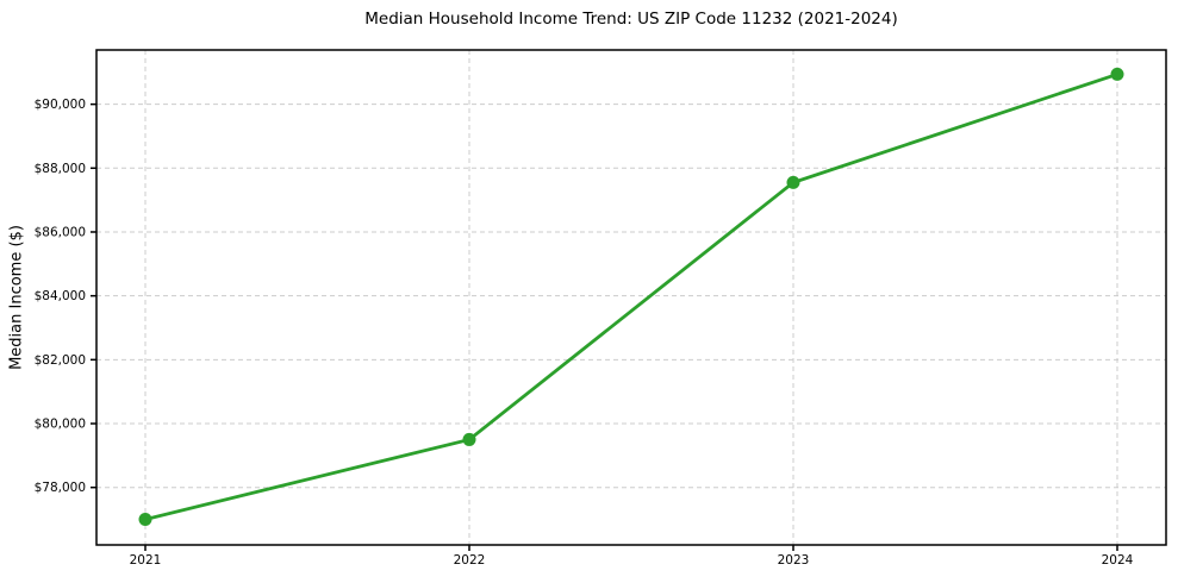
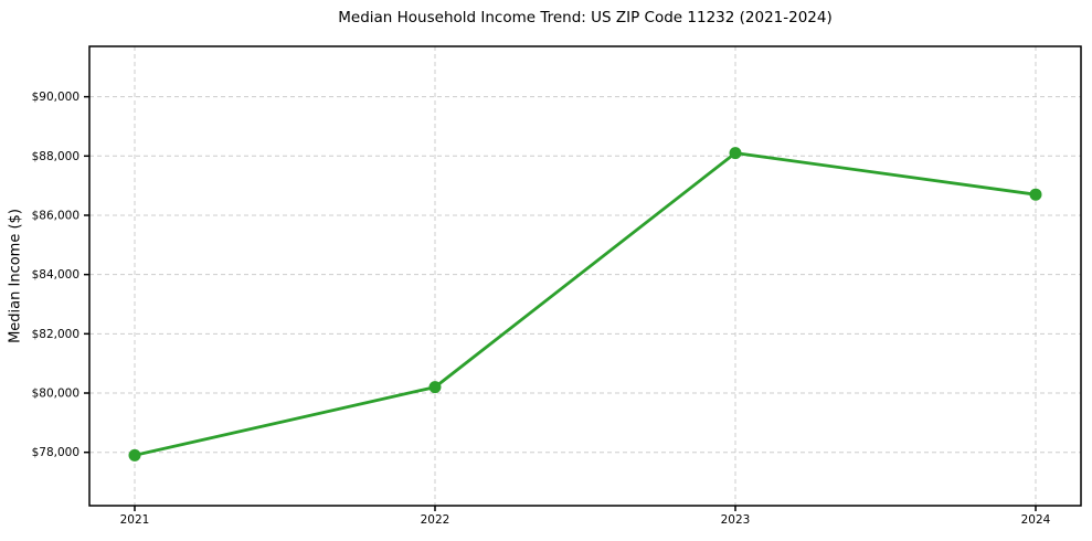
2021: $77000 -> $77900
2022: $79500 -> $80200
2023: $87600 -> $88100
2024: $90900 -> $86700
